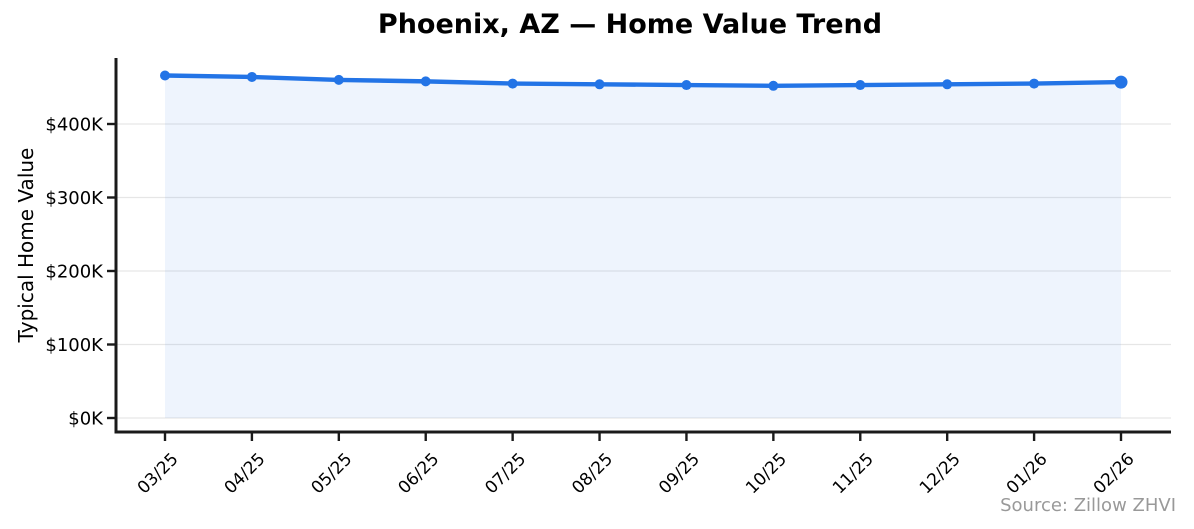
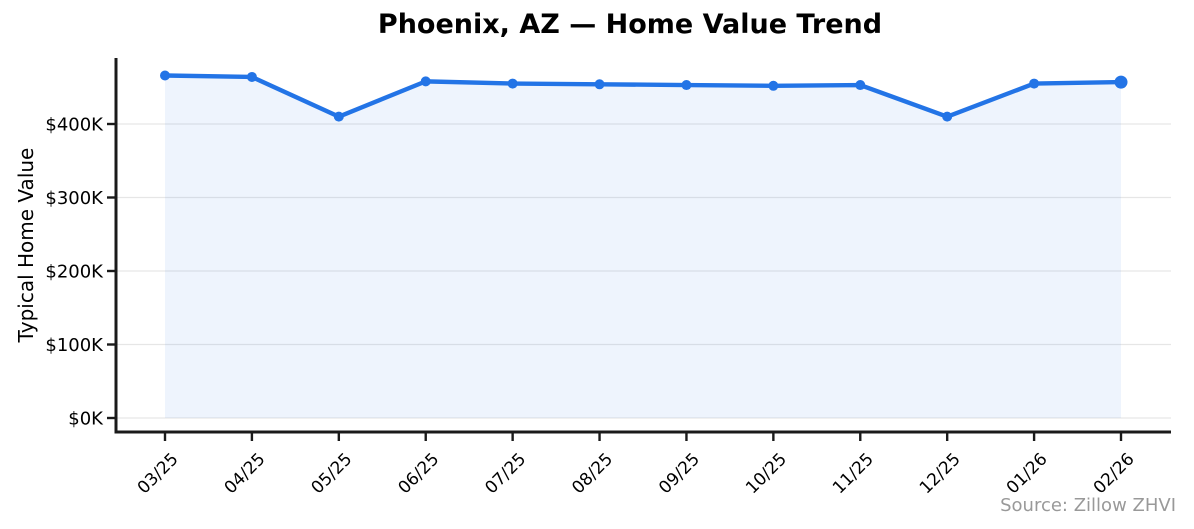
05/25: $460K -> $410K
12/25: $450K -> $410K
